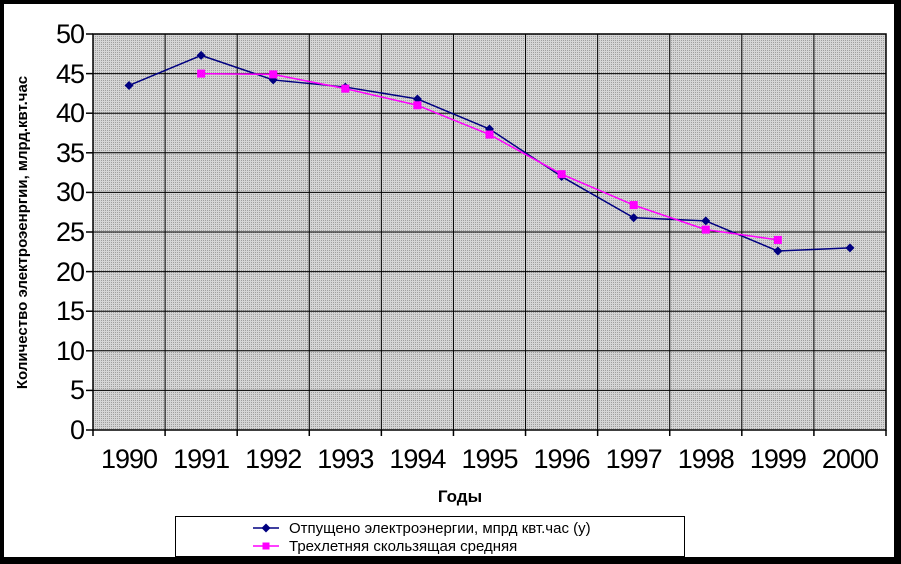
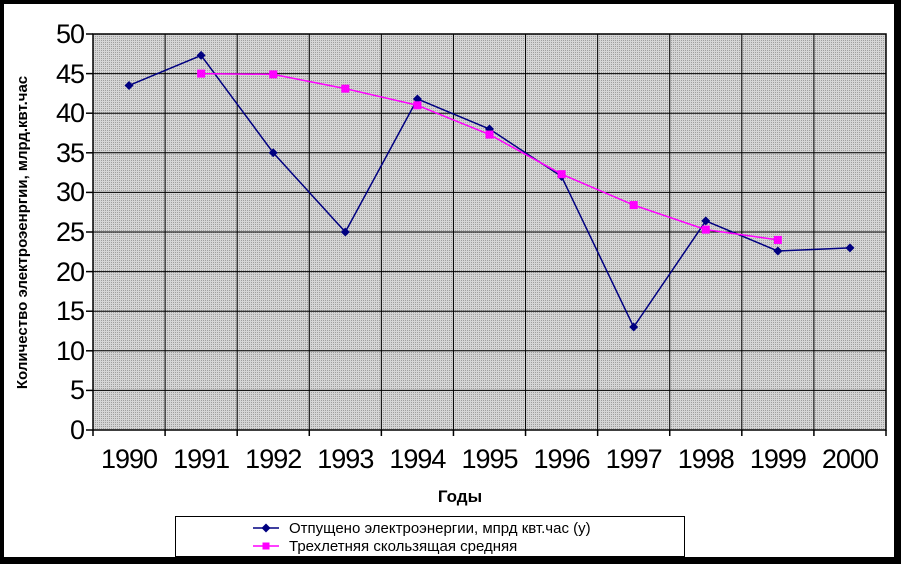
Отпущено электроэнергии, мпрд квт.час (у)/1992: 44 -> 35
Отпущено электроэнергии, мпрд квт.час (у)/1993: 43 -> 25
Отпущено электроэнергии, мпрд квт.час (у)/1997: 27 -> 13
